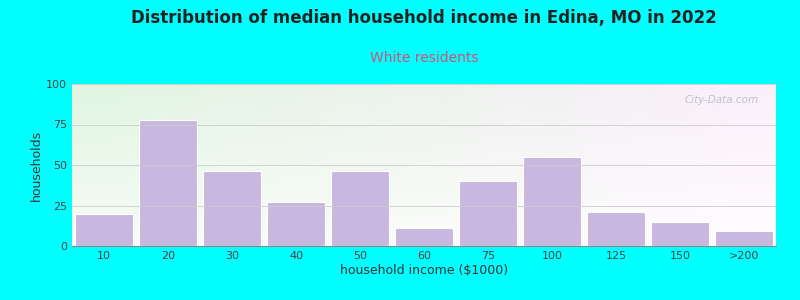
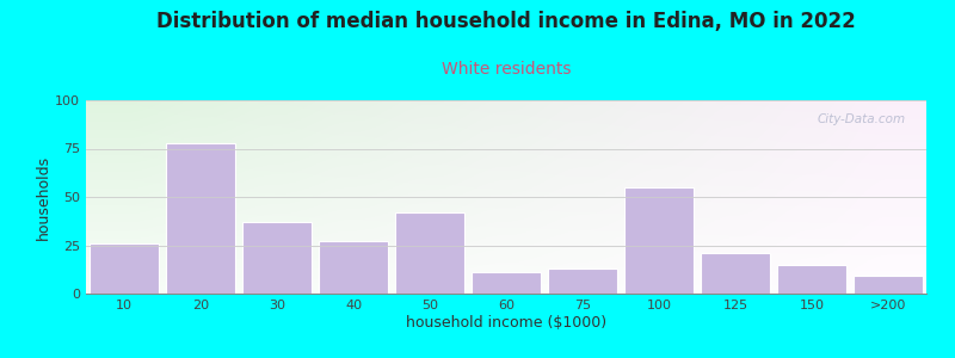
10: 20 -> 26
30: 46 -> 37
50: 46 -> 42
75: 40 -> 13
